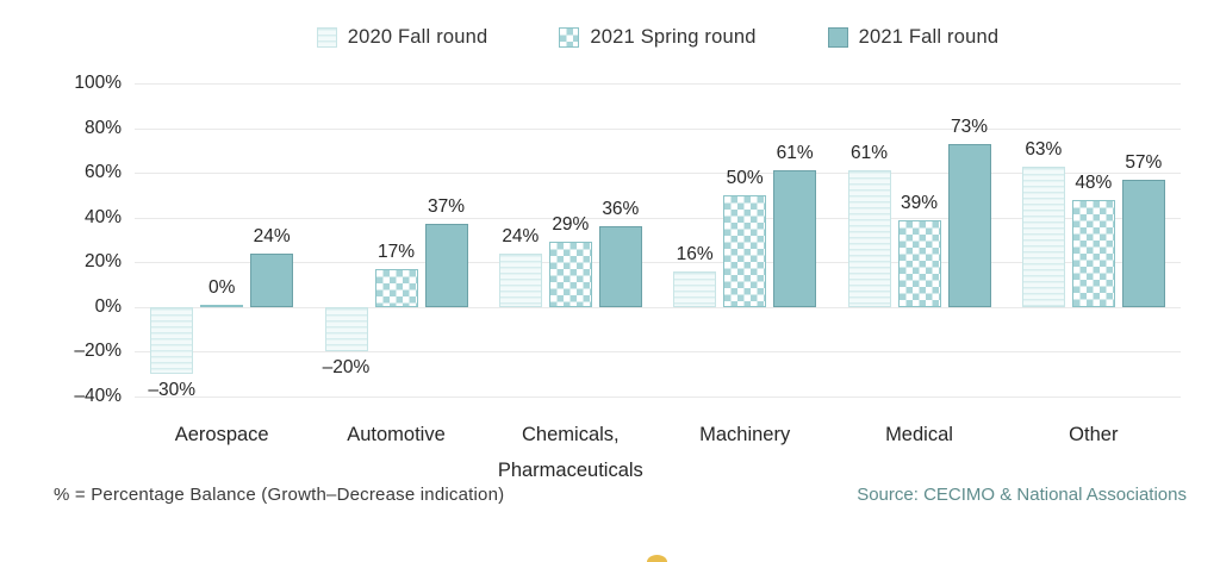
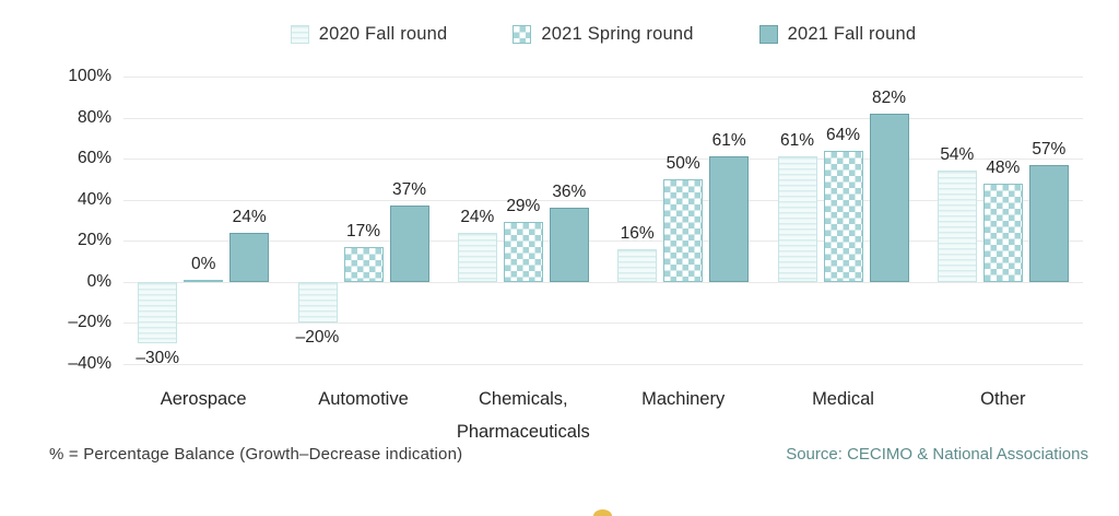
2021 Spring round/Medical: 39% -> 64%
2021 Fall round/Medical: 73% -> 82%
2020 Fall round/Other: 63% -> 54%
